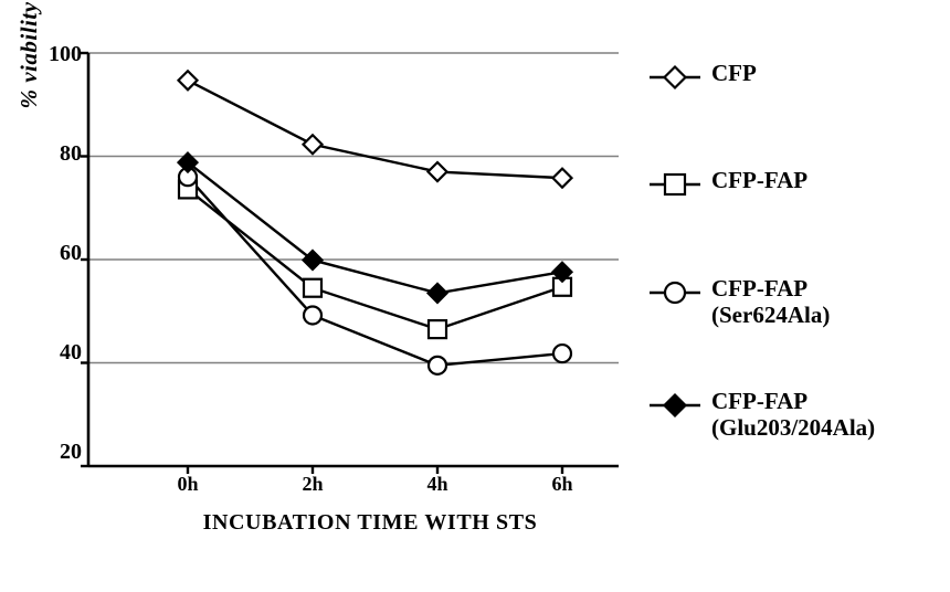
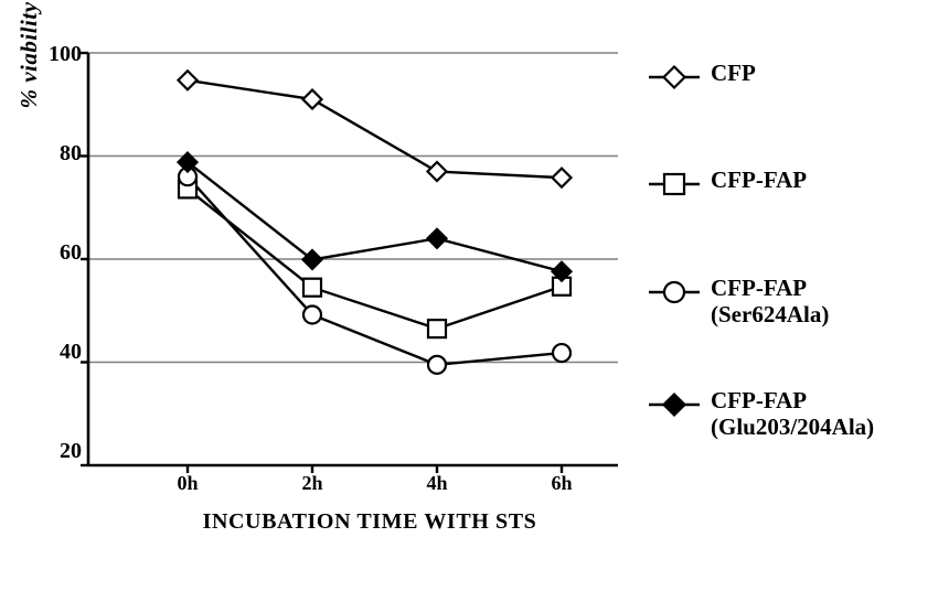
CFP/2h: 82 -> 91
CFP-FAP (Glu203/204Ala)/4h: 54 -> 64
